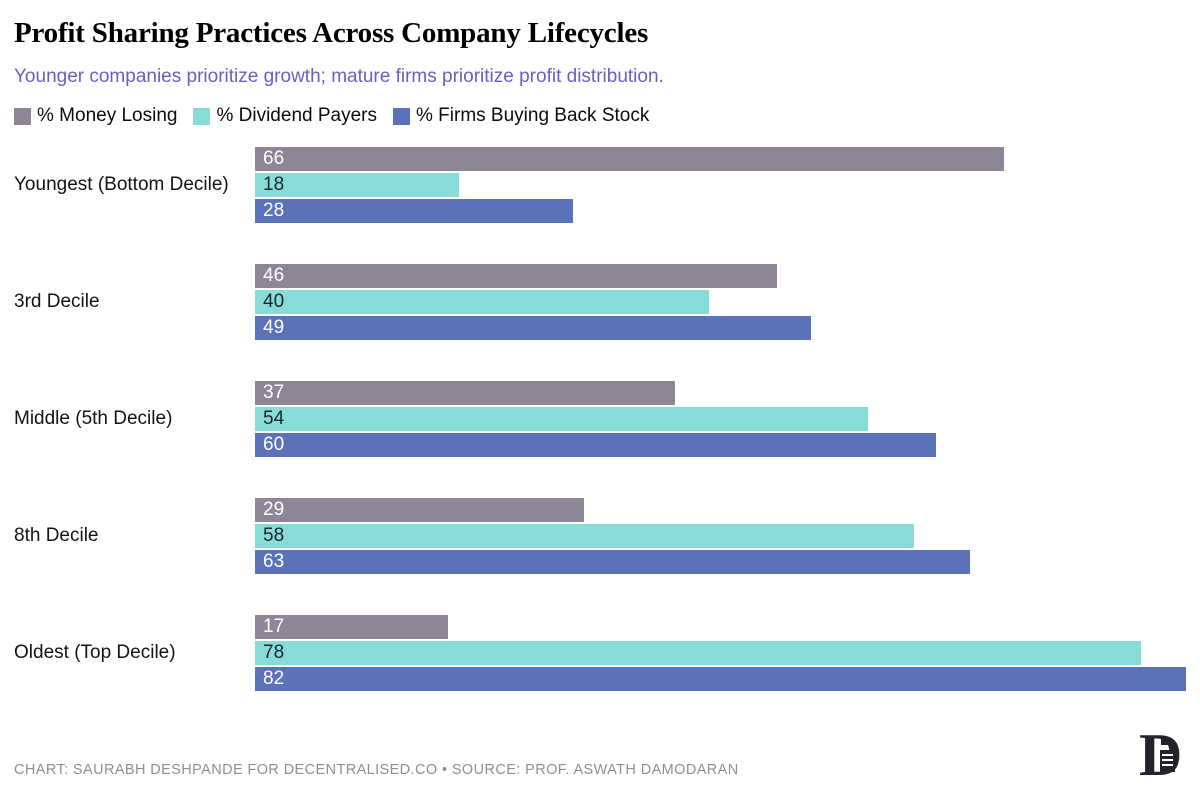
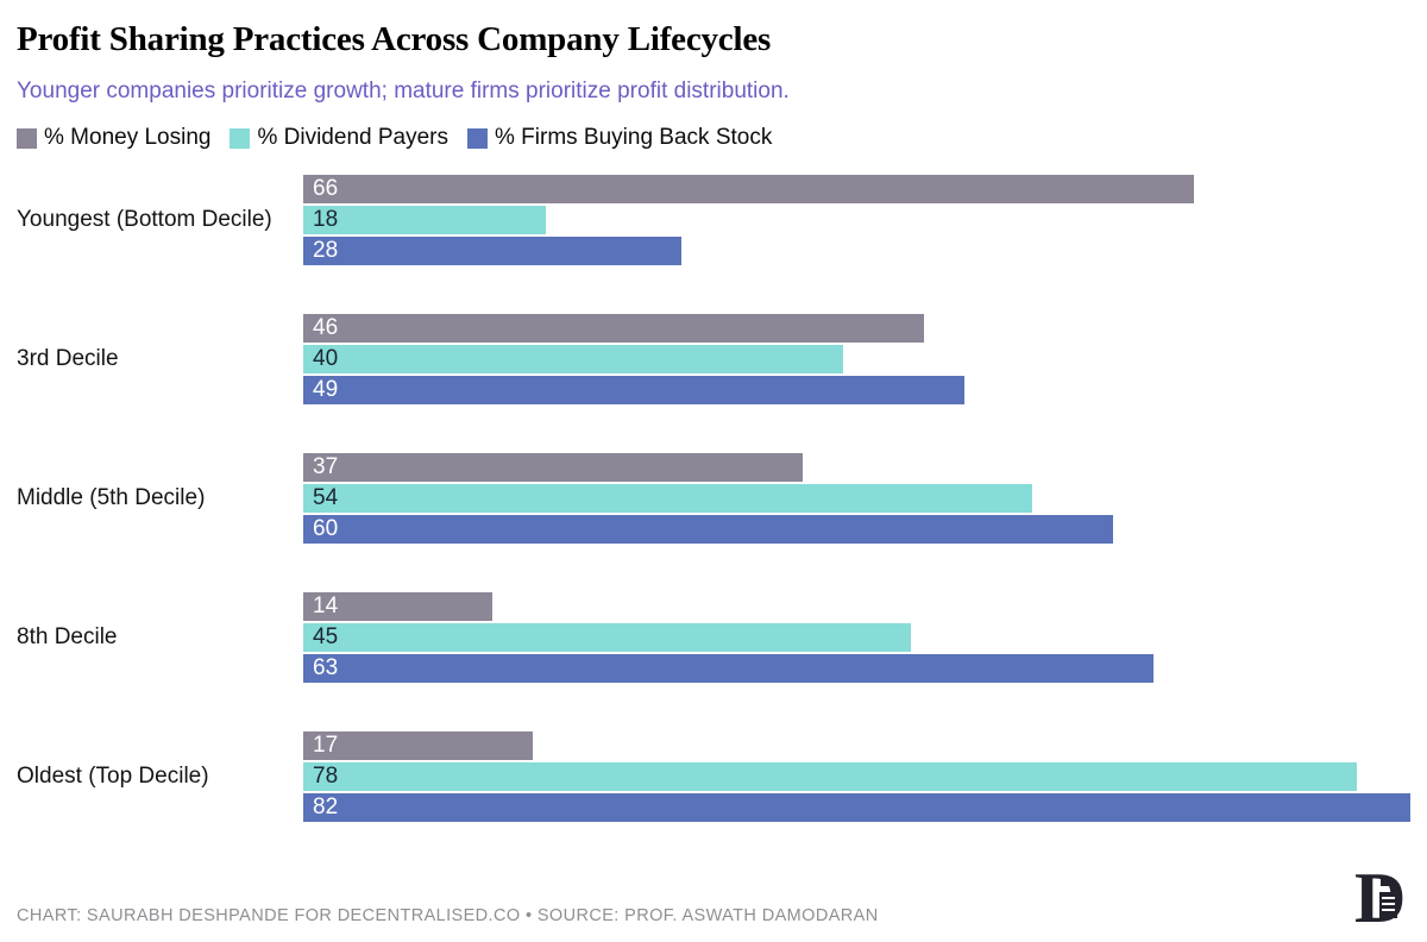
% Money Losing/8th Decile: 29 -> 14
% Dividend Payers/8th Decile: 58 -> 45
